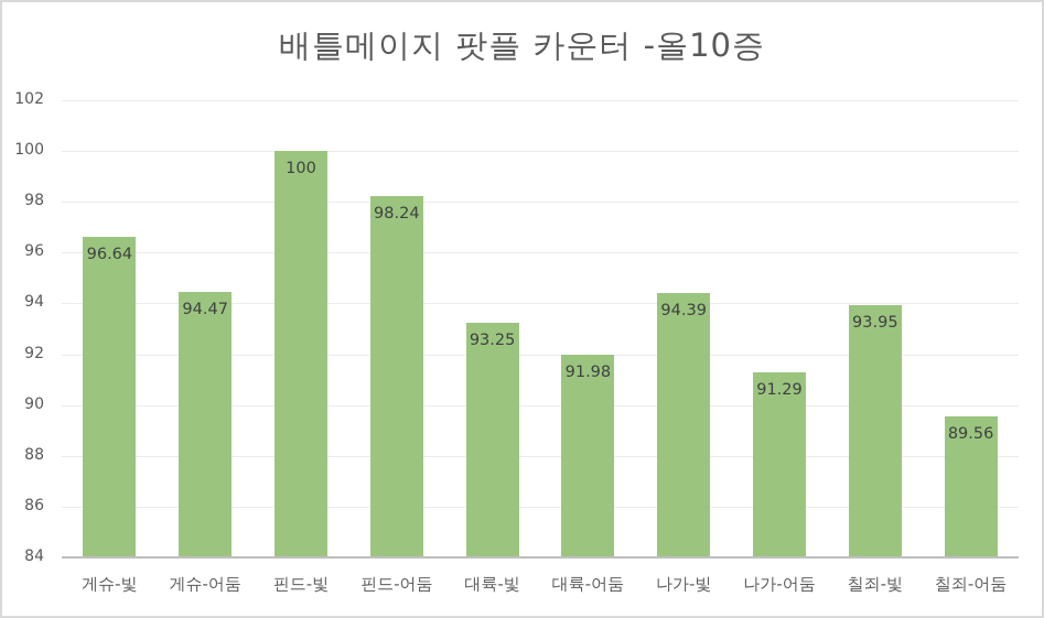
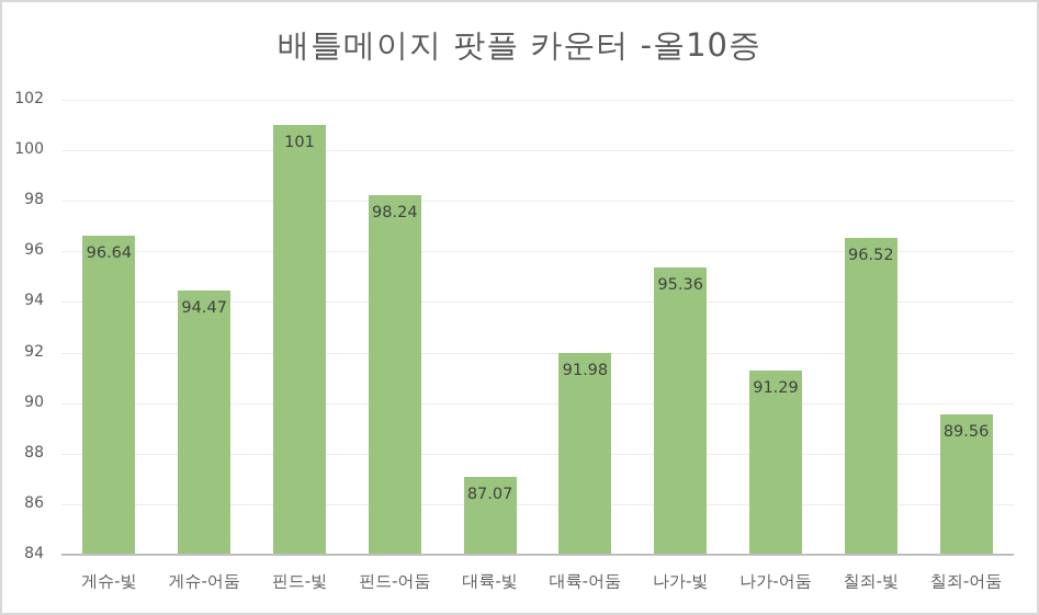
핀드-빛: 100 -> 101
대륙-빛: 93.25 -> 87.07
나가-빛: 94.39 -> 95.36
칠죄-빛: 93.95 -> 96.52
